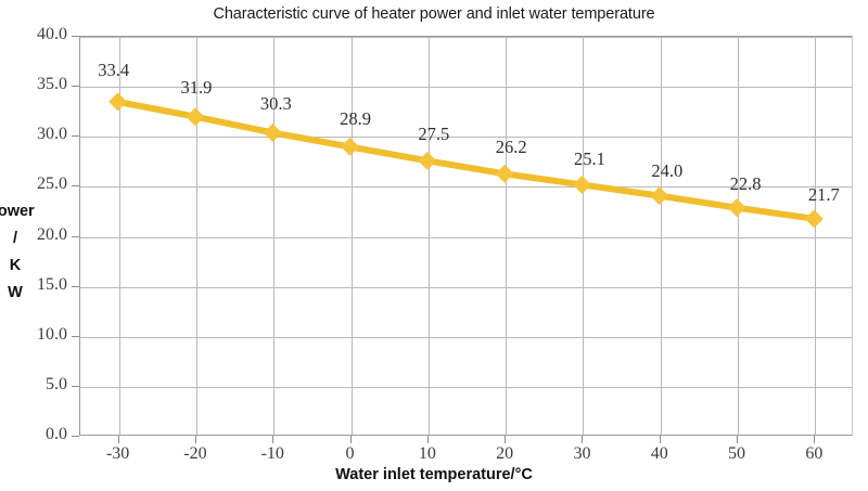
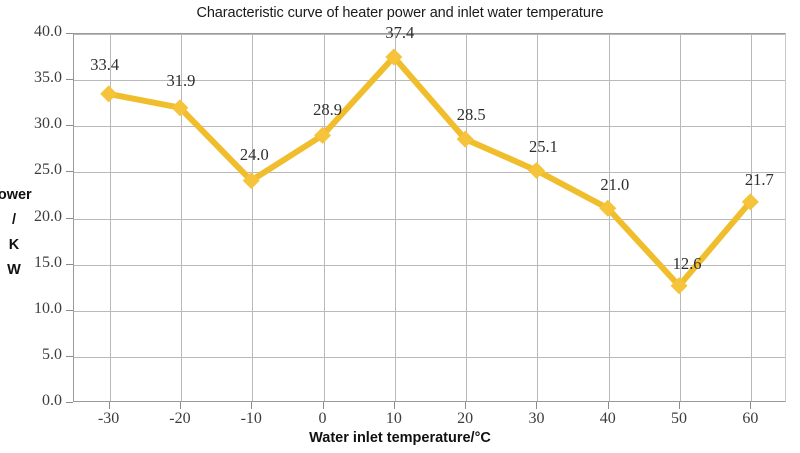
-10: 30.3 -> 24.0
10: 27.5 -> 37.4
20: 26.2 -> 28.5
40: 24.0 -> 21.0
50: 22.8 -> 12.6
